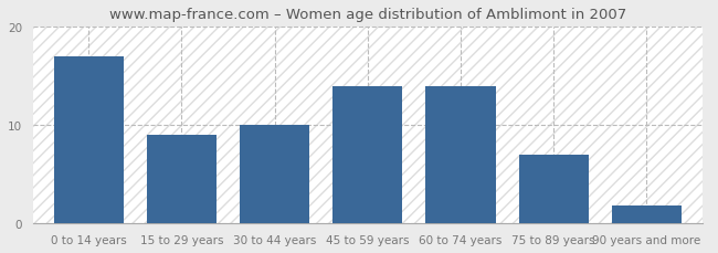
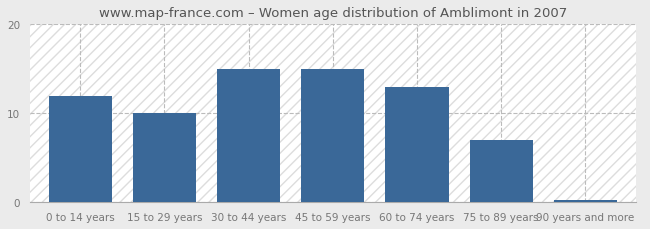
0 to 14 years: 17.0 -> 12.0
15 to 29 years: 9.0 -> 10.0
30 to 44 years: 10.0 -> 15.0
45 to 59 years: 14.0 -> 15.0
60 to 74 years: 14.0 -> 13.0
90 years and more: 1.8 -> 0.3
